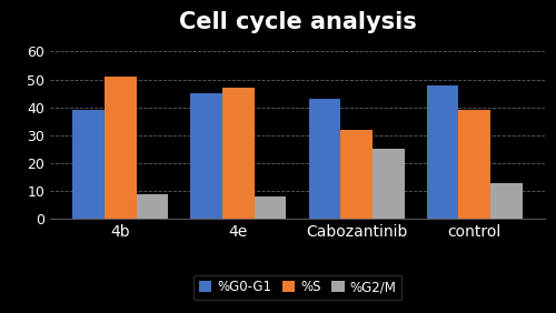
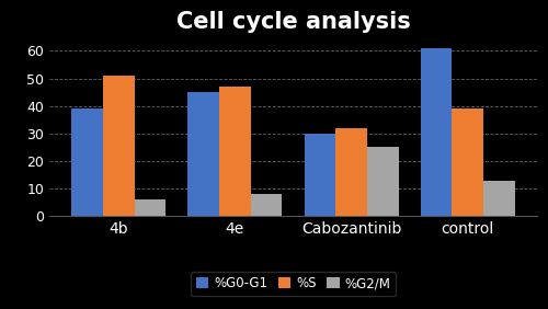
%G2/M/4b: 9 -> 6
%G0-G1/Cabozantinib: 43 -> 30
%G0-G1/control: 48 -> 61
